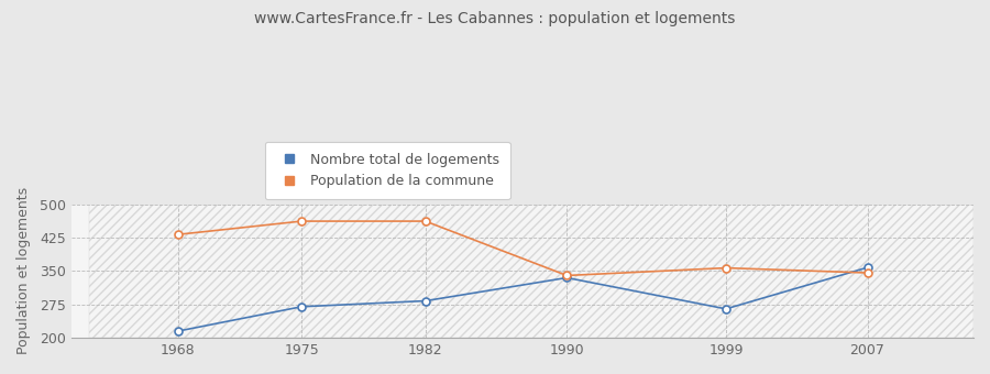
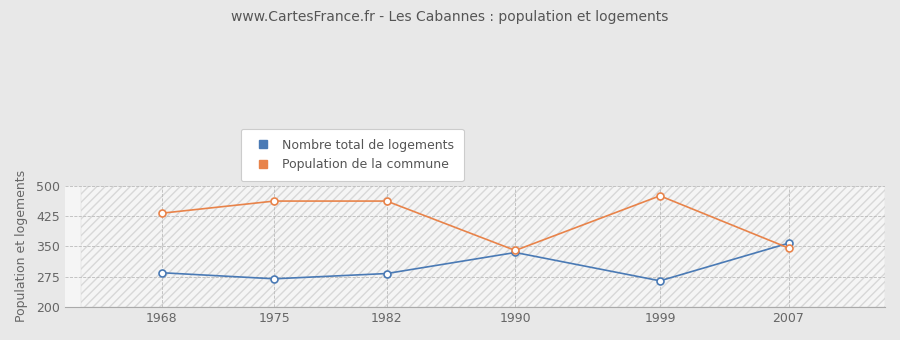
Nombre total de logements/1968: 215 -> 285
Population de la commune/1999: 357 -> 475
